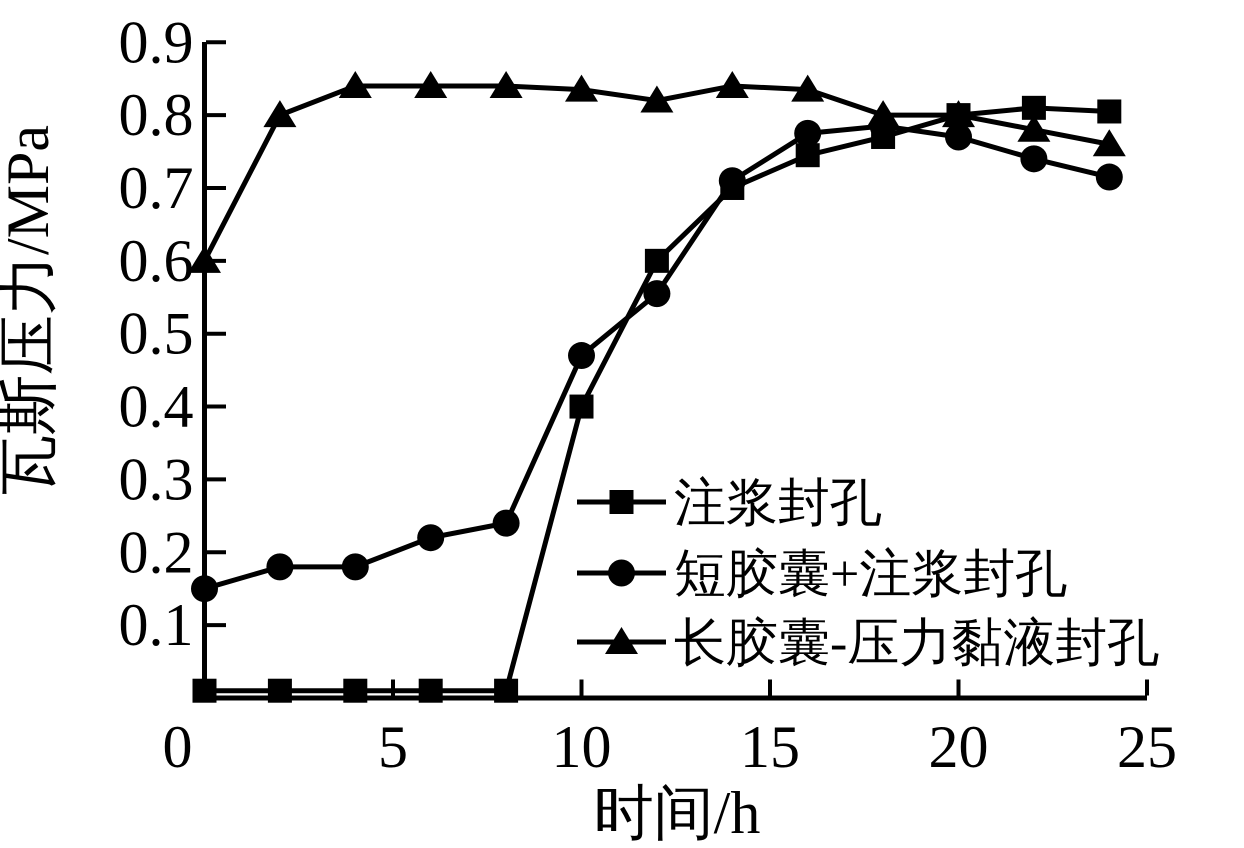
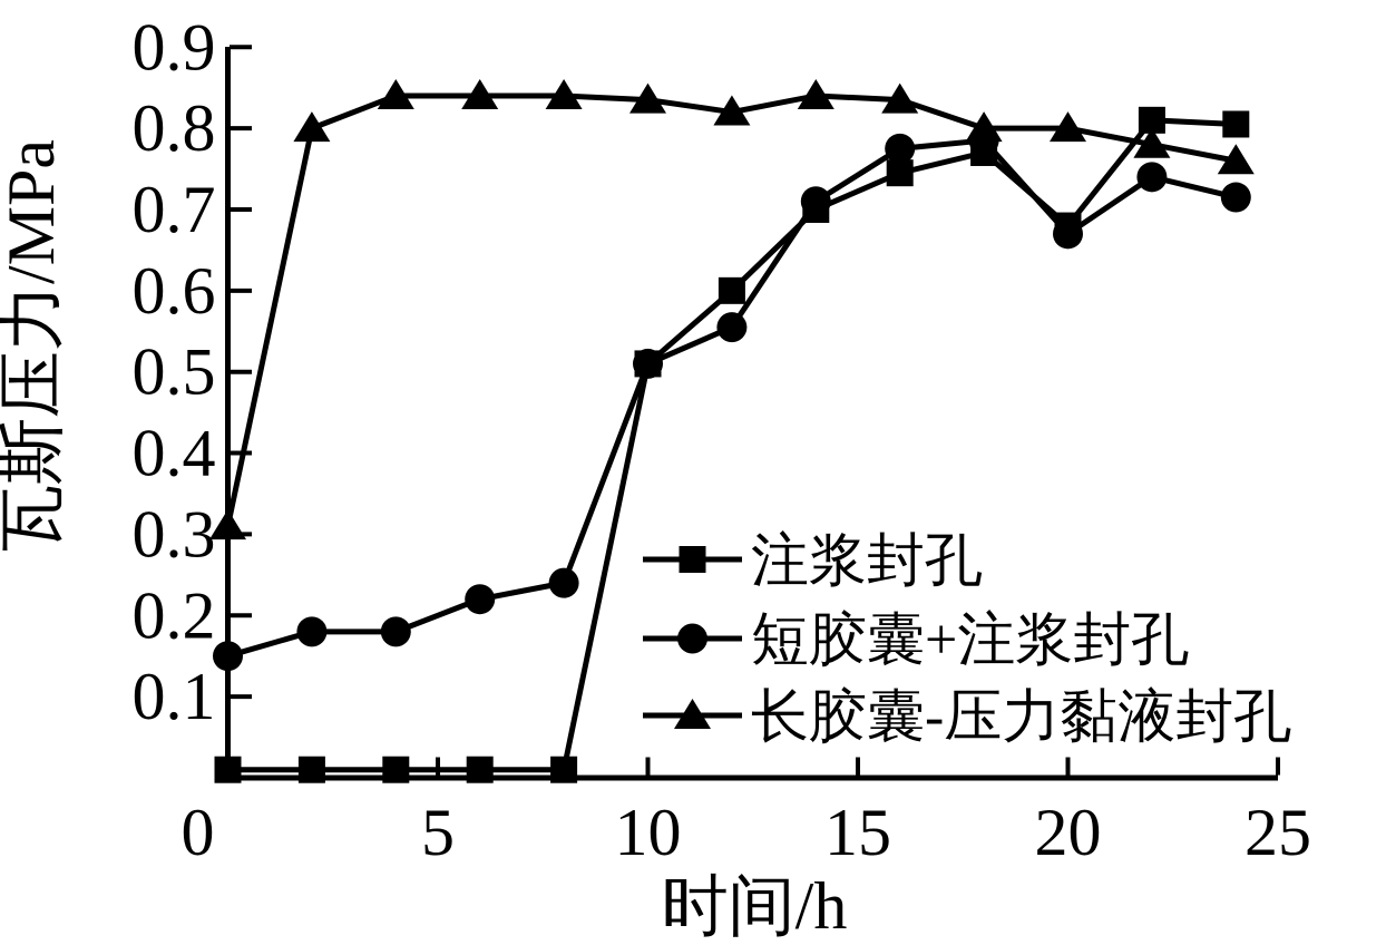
长胶囊-压力黏液封孔/0: 0.60 -> 0.31
注浆封孔/10: 0.40 -> 0.51
短胶囊+注浆封孔/10: 0.47 -> 0.51
注浆封孔/20: 0.80 -> 0.68
短胶囊+注浆封孔/20: 0.77 -> 0.67
